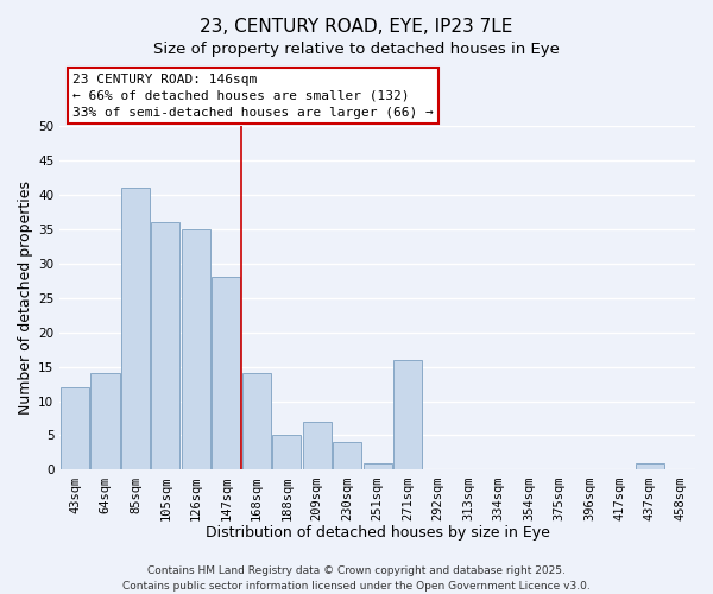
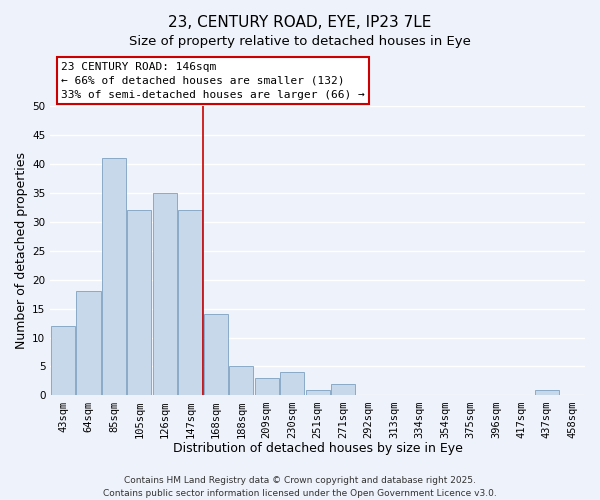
64sqm: 14 -> 18
105sqm: 36 -> 32
147sqm: 28 -> 32
209sqm: 7 -> 3
271sqm: 16 -> 2
